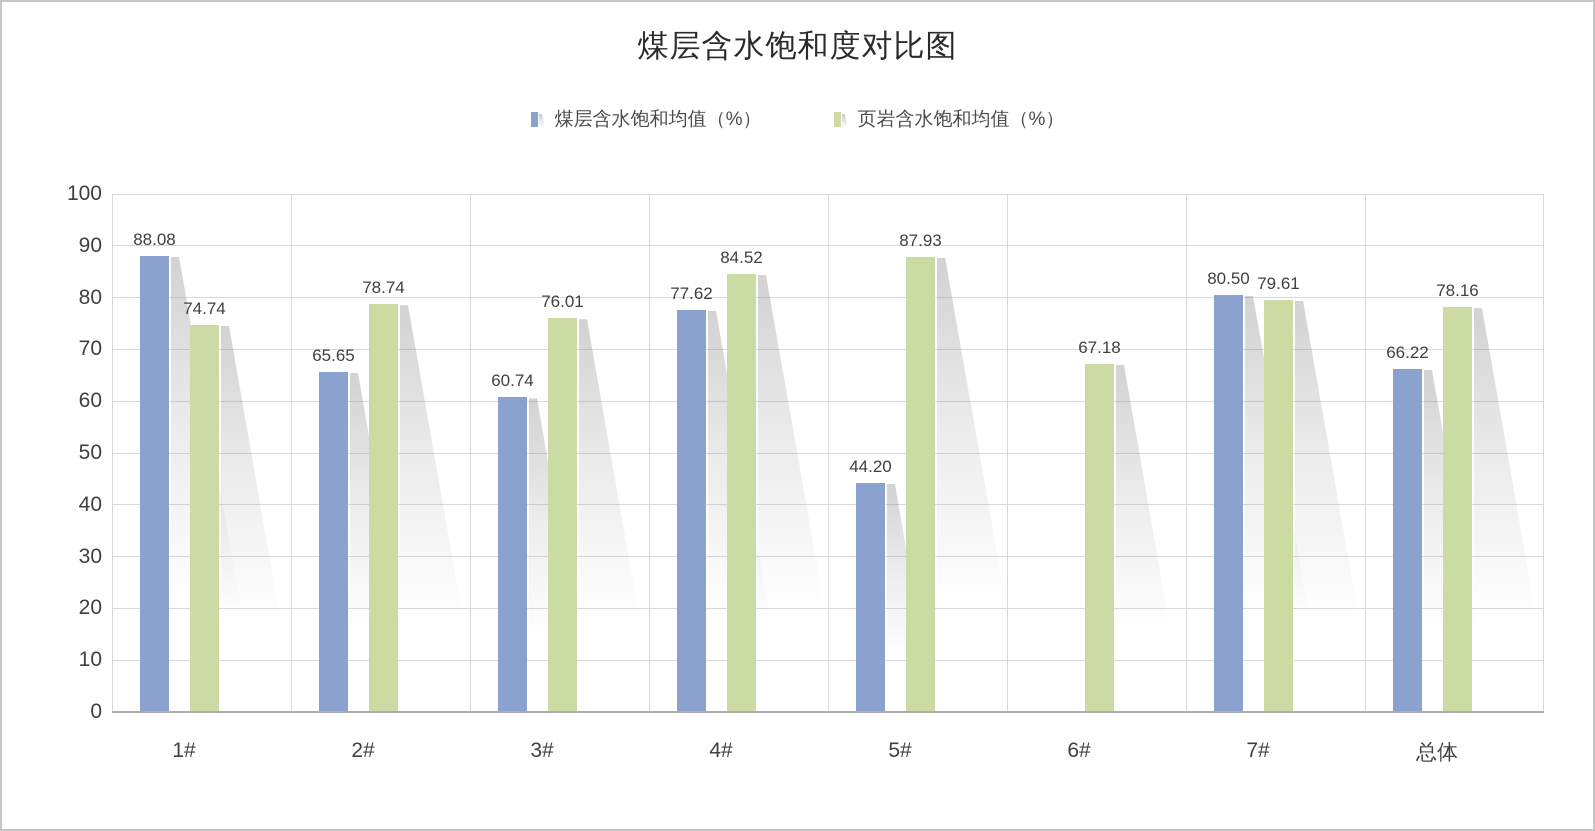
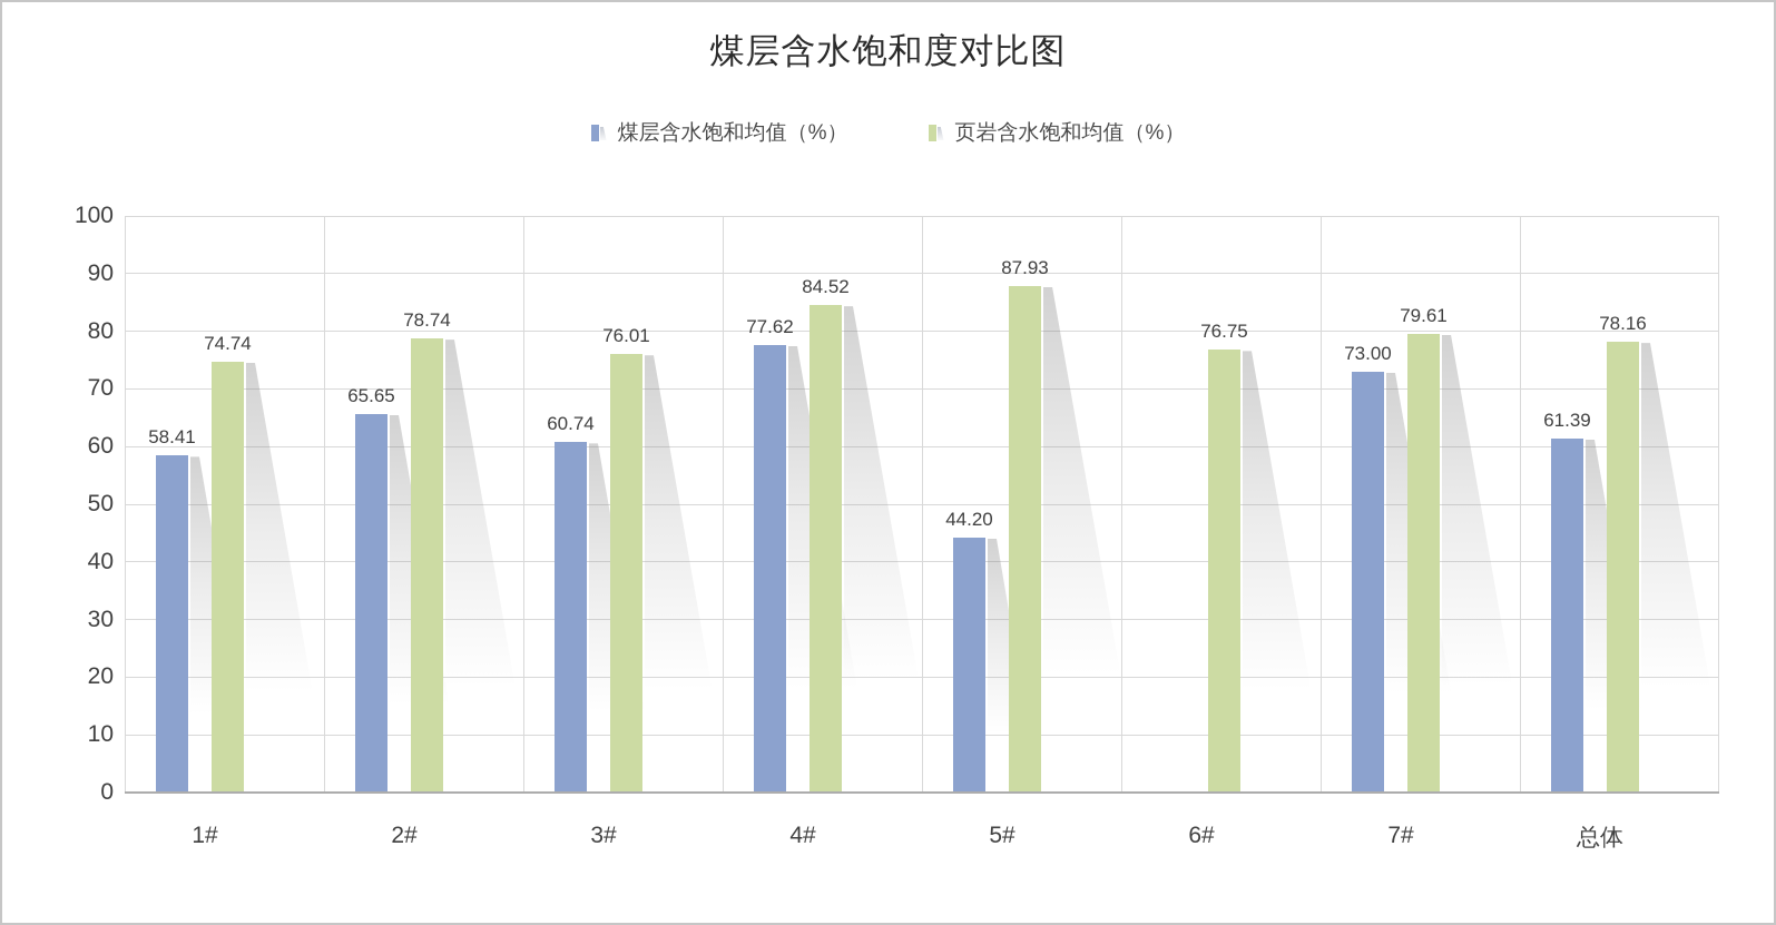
煤层含水饱和均值（%）/1#: 88.08 -> 58.41
页岩含水饱和均值（%）/6#: 67.18 -> 76.75
煤层含水饱和均值（%）/7#: 80.50 -> 73.00
煤层含水饱和均值（%）/总体: 66.22 -> 61.39
